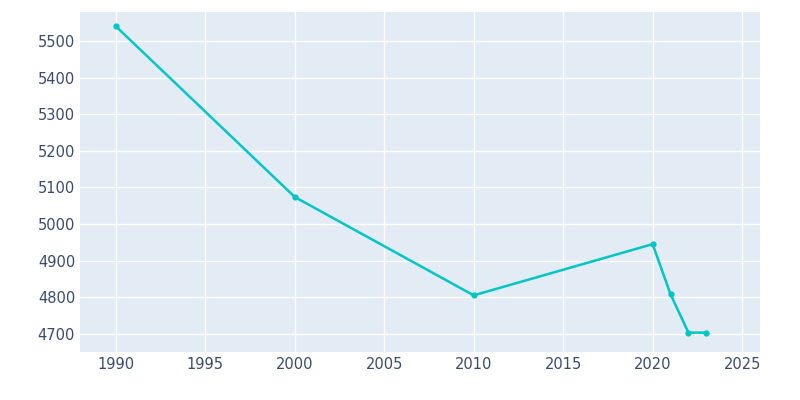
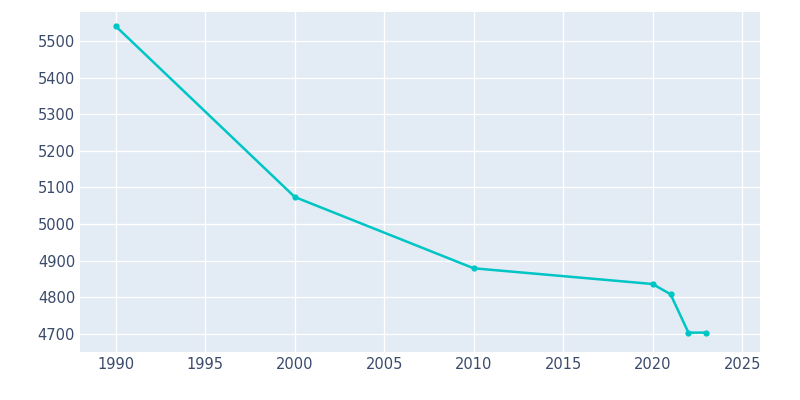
2010: 4805 -> 4879
2020: 4945 -> 4836
